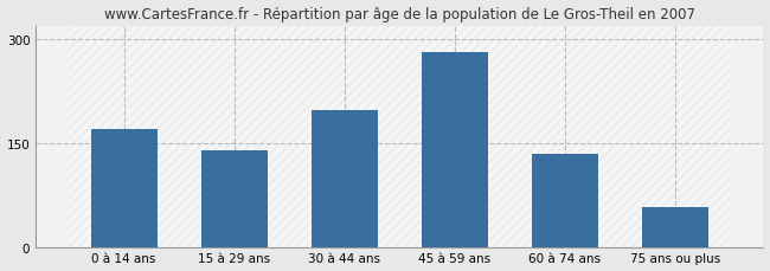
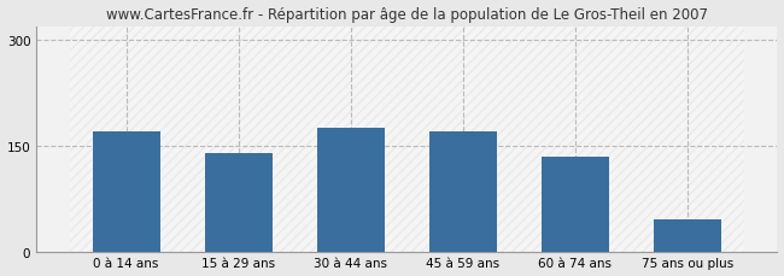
30 à 44 ans: 198 -> 175
45 à 59 ans: 282 -> 170
75 ans ou plus: 58 -> 45
